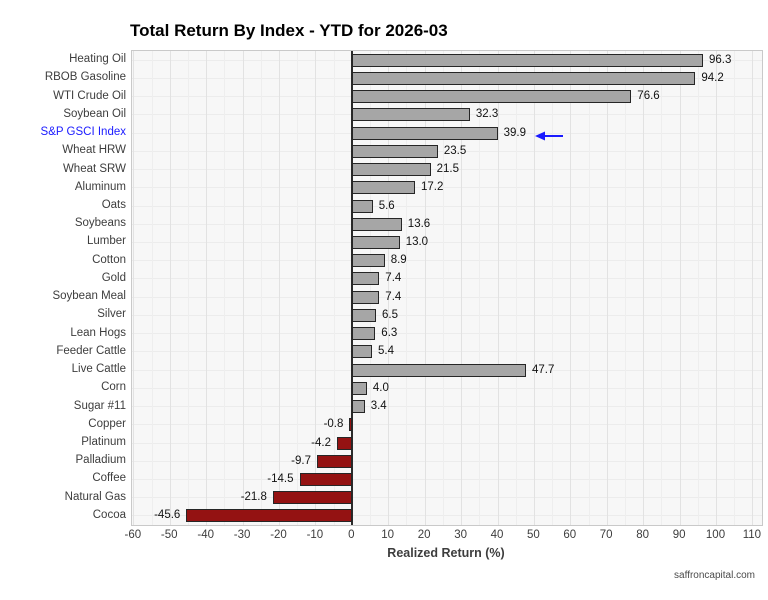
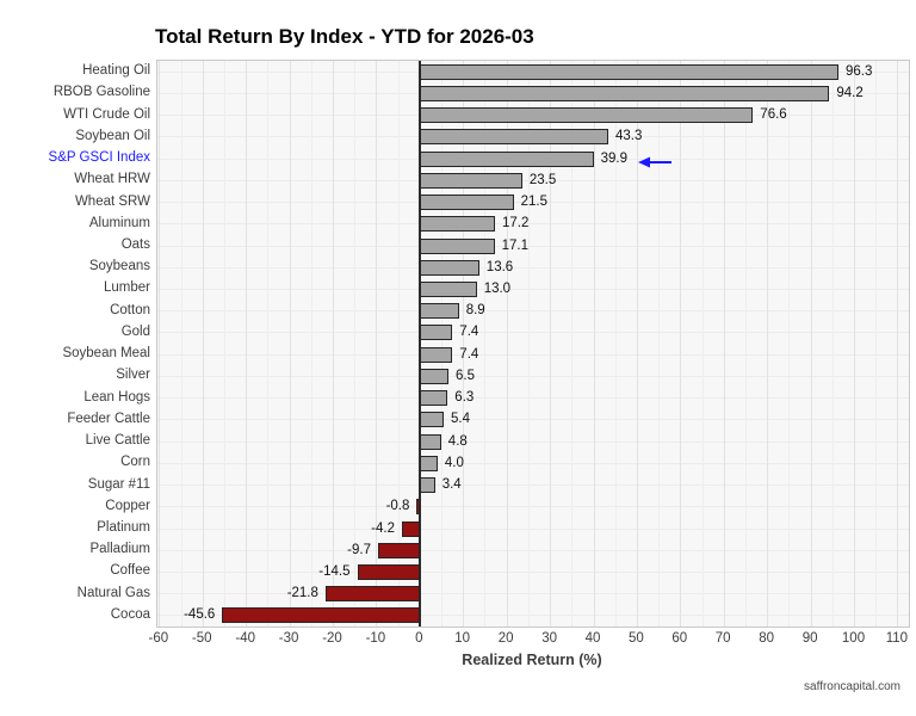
Soybean Oil: 32.3 -> 43.3
Oats: 5.6 -> 17.1
Live Cattle: 47.7 -> 4.8
